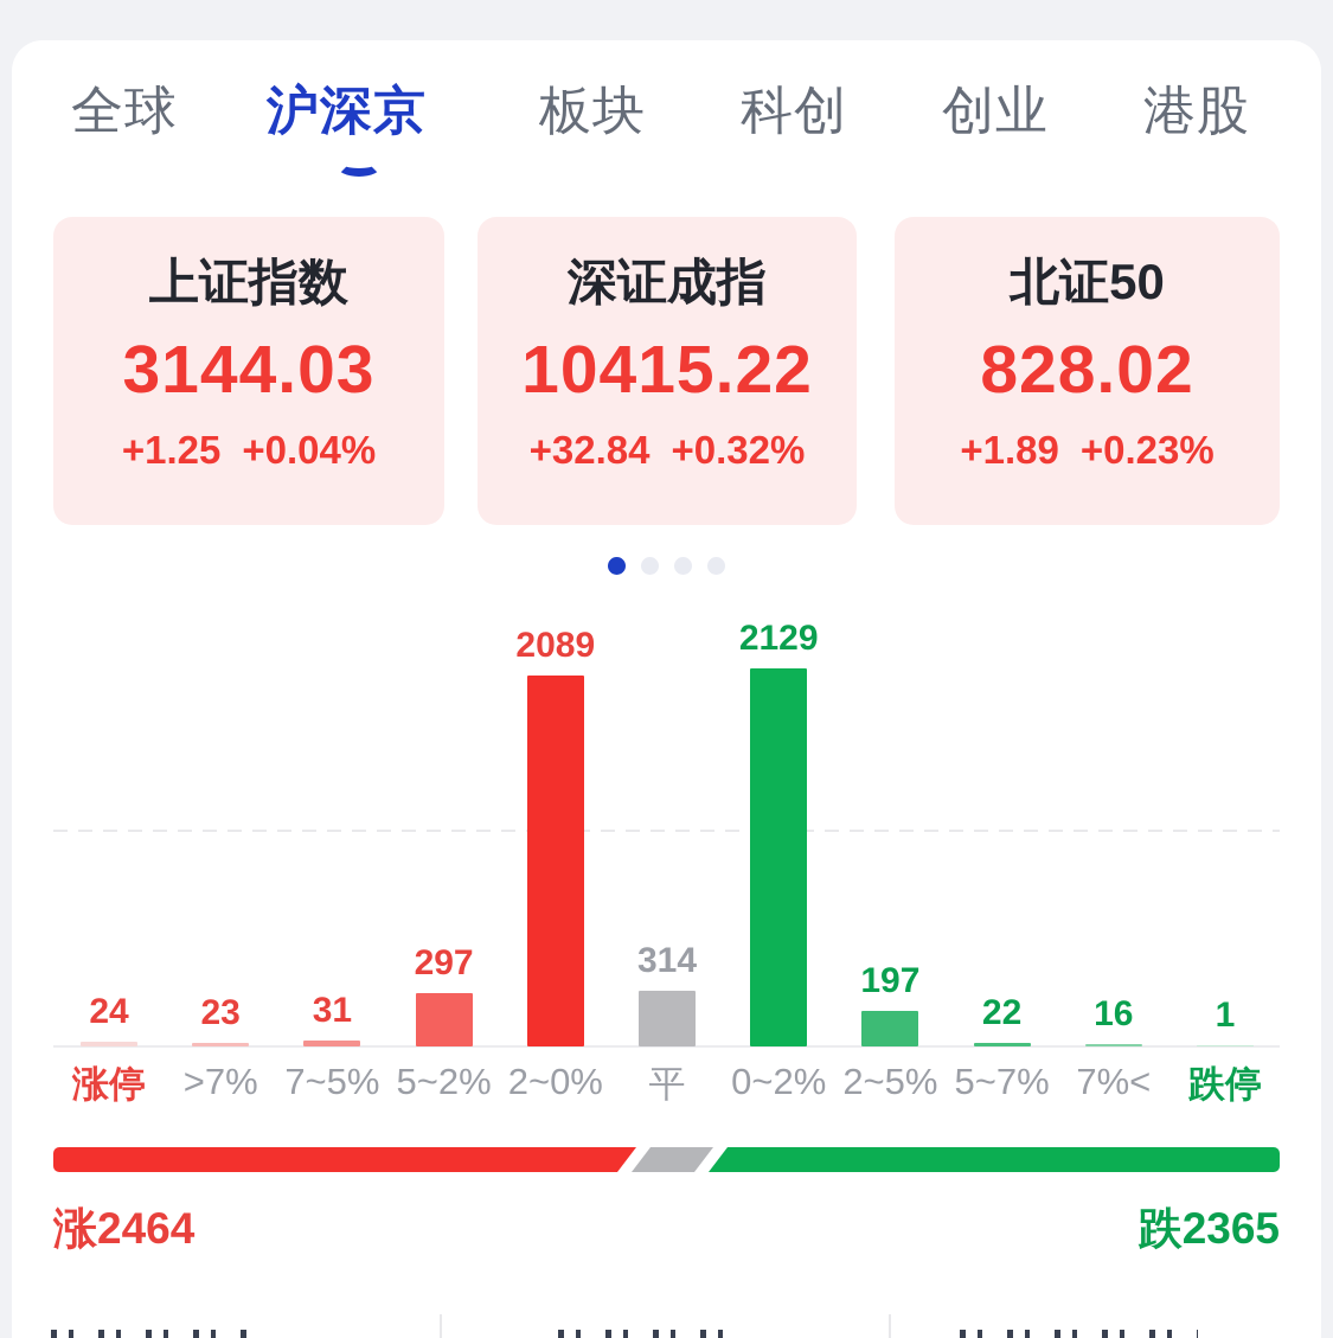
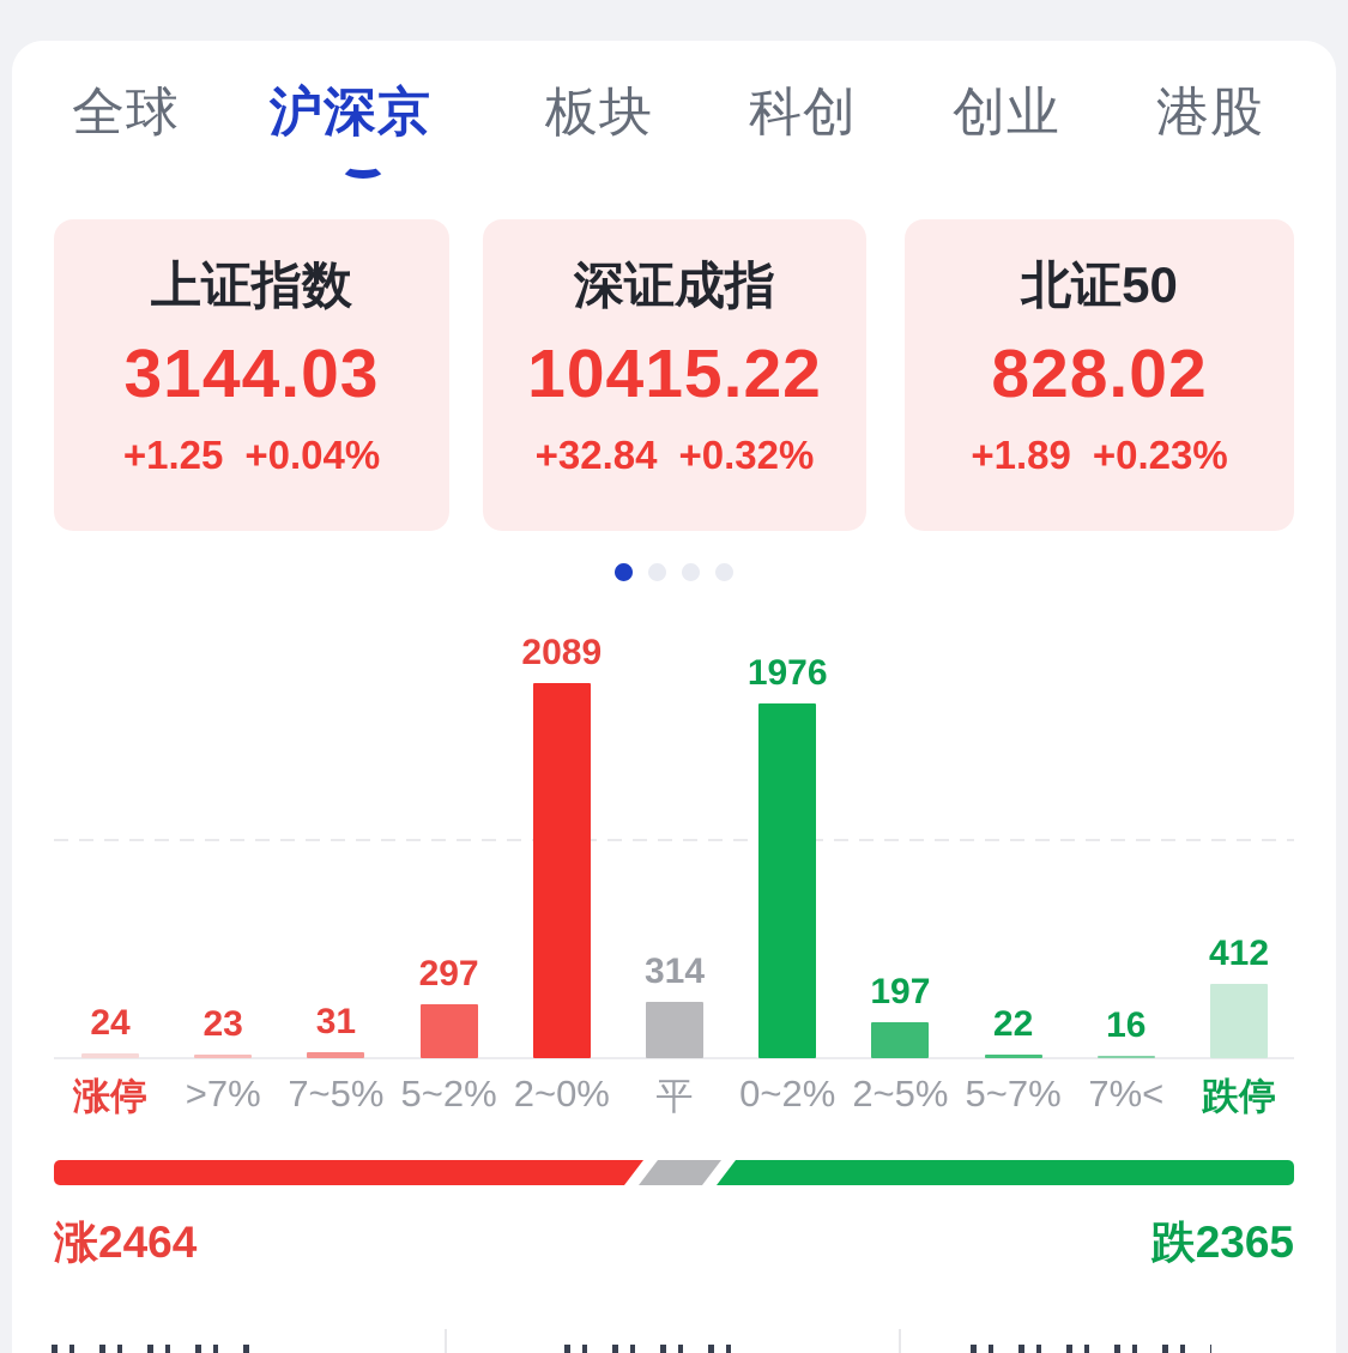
0~2%: 2129 -> 1976
跌停: 1 -> 412
